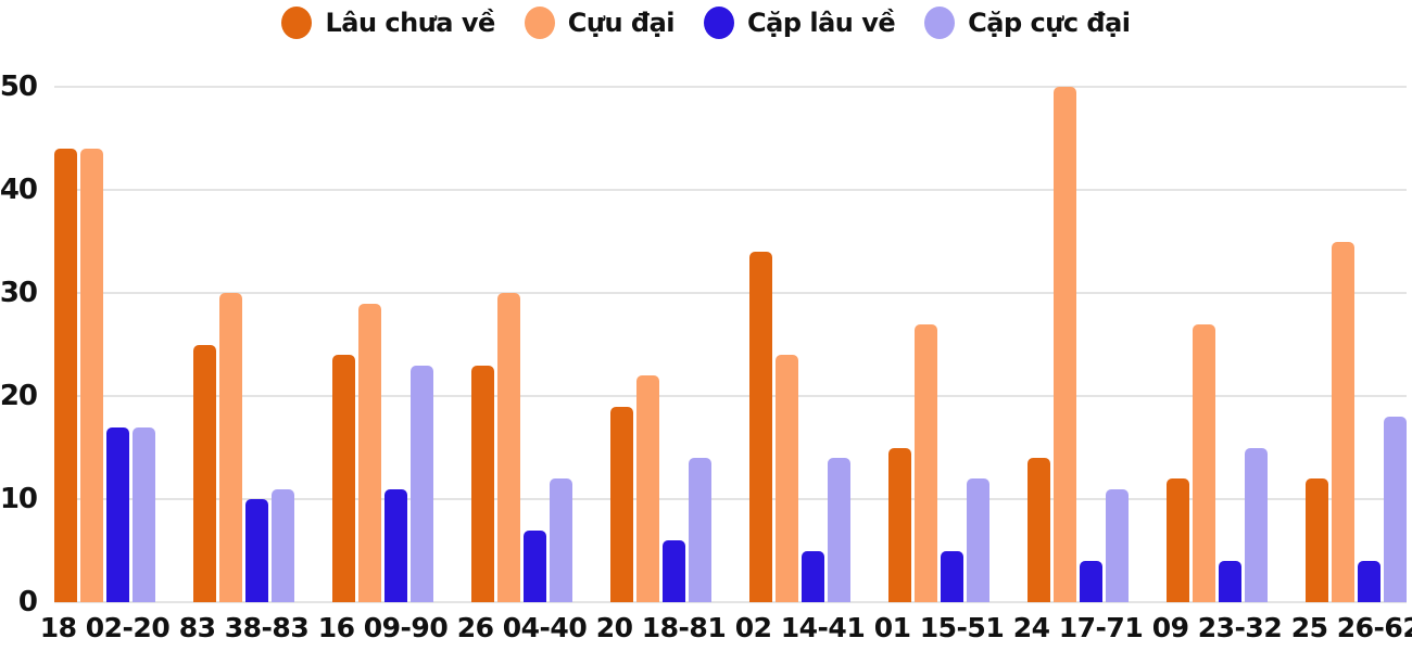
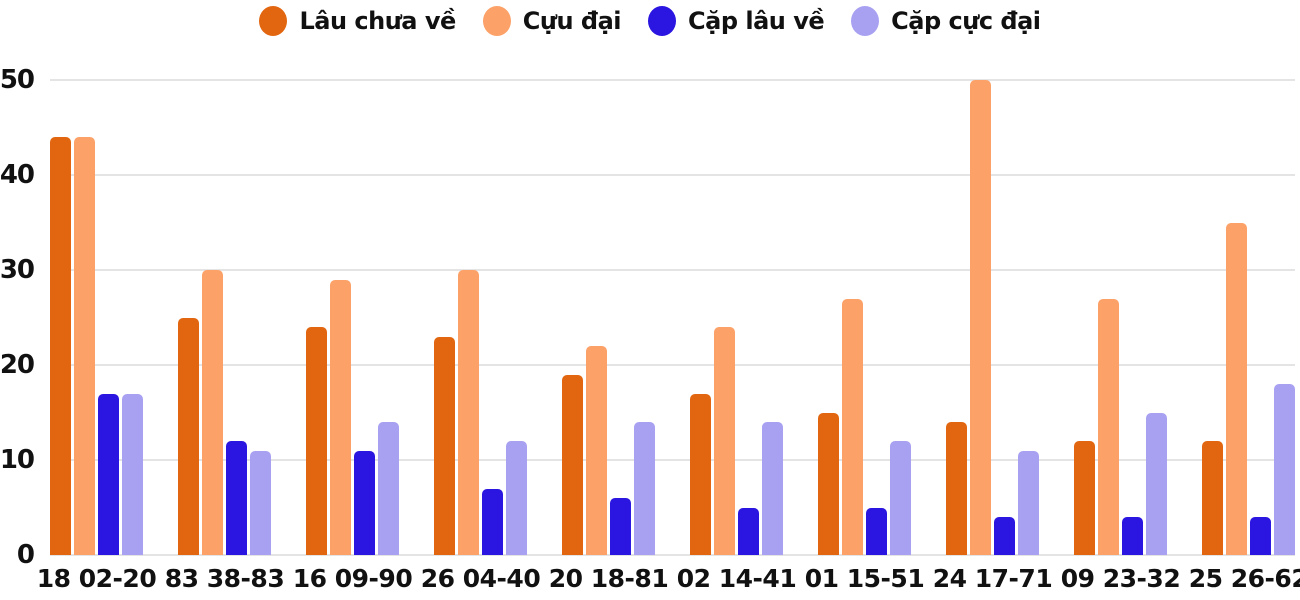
Cặp lâu về/83 38-83: 10 -> 12
Cặp cực đại/16 09-90: 23 -> 14
Lâu chưa về/02 14-41: 34 -> 17
